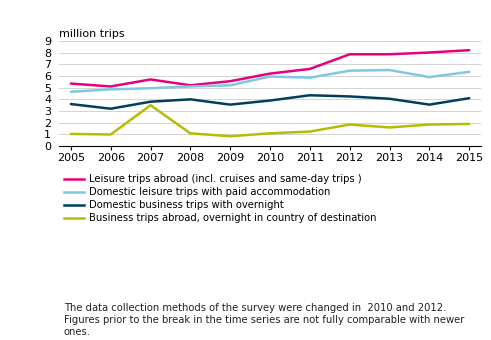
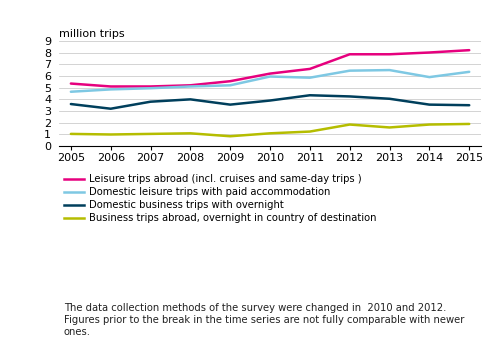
Leisure trips abroad (incl. cruises and same-day trips )/2007: 5.7 -> 5.1
Business trips abroad, overnight in country of destination/2007: 3.5 -> 1.1
Domestic business trips with overnight/2015: 4.1 -> 3.5
